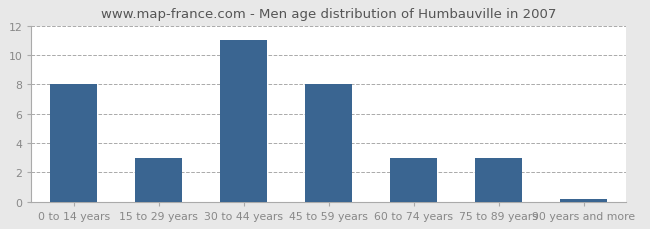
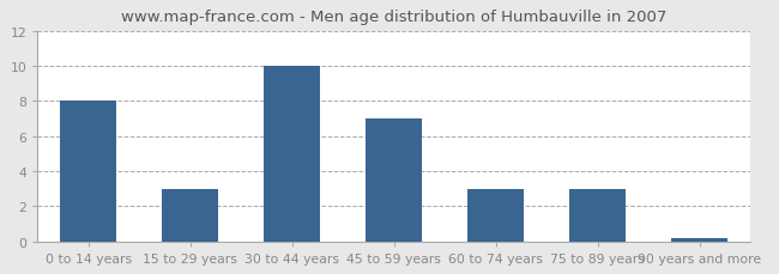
30 to 44 years: 11.0 -> 10.0
45 to 59 years: 8.0 -> 7.0
